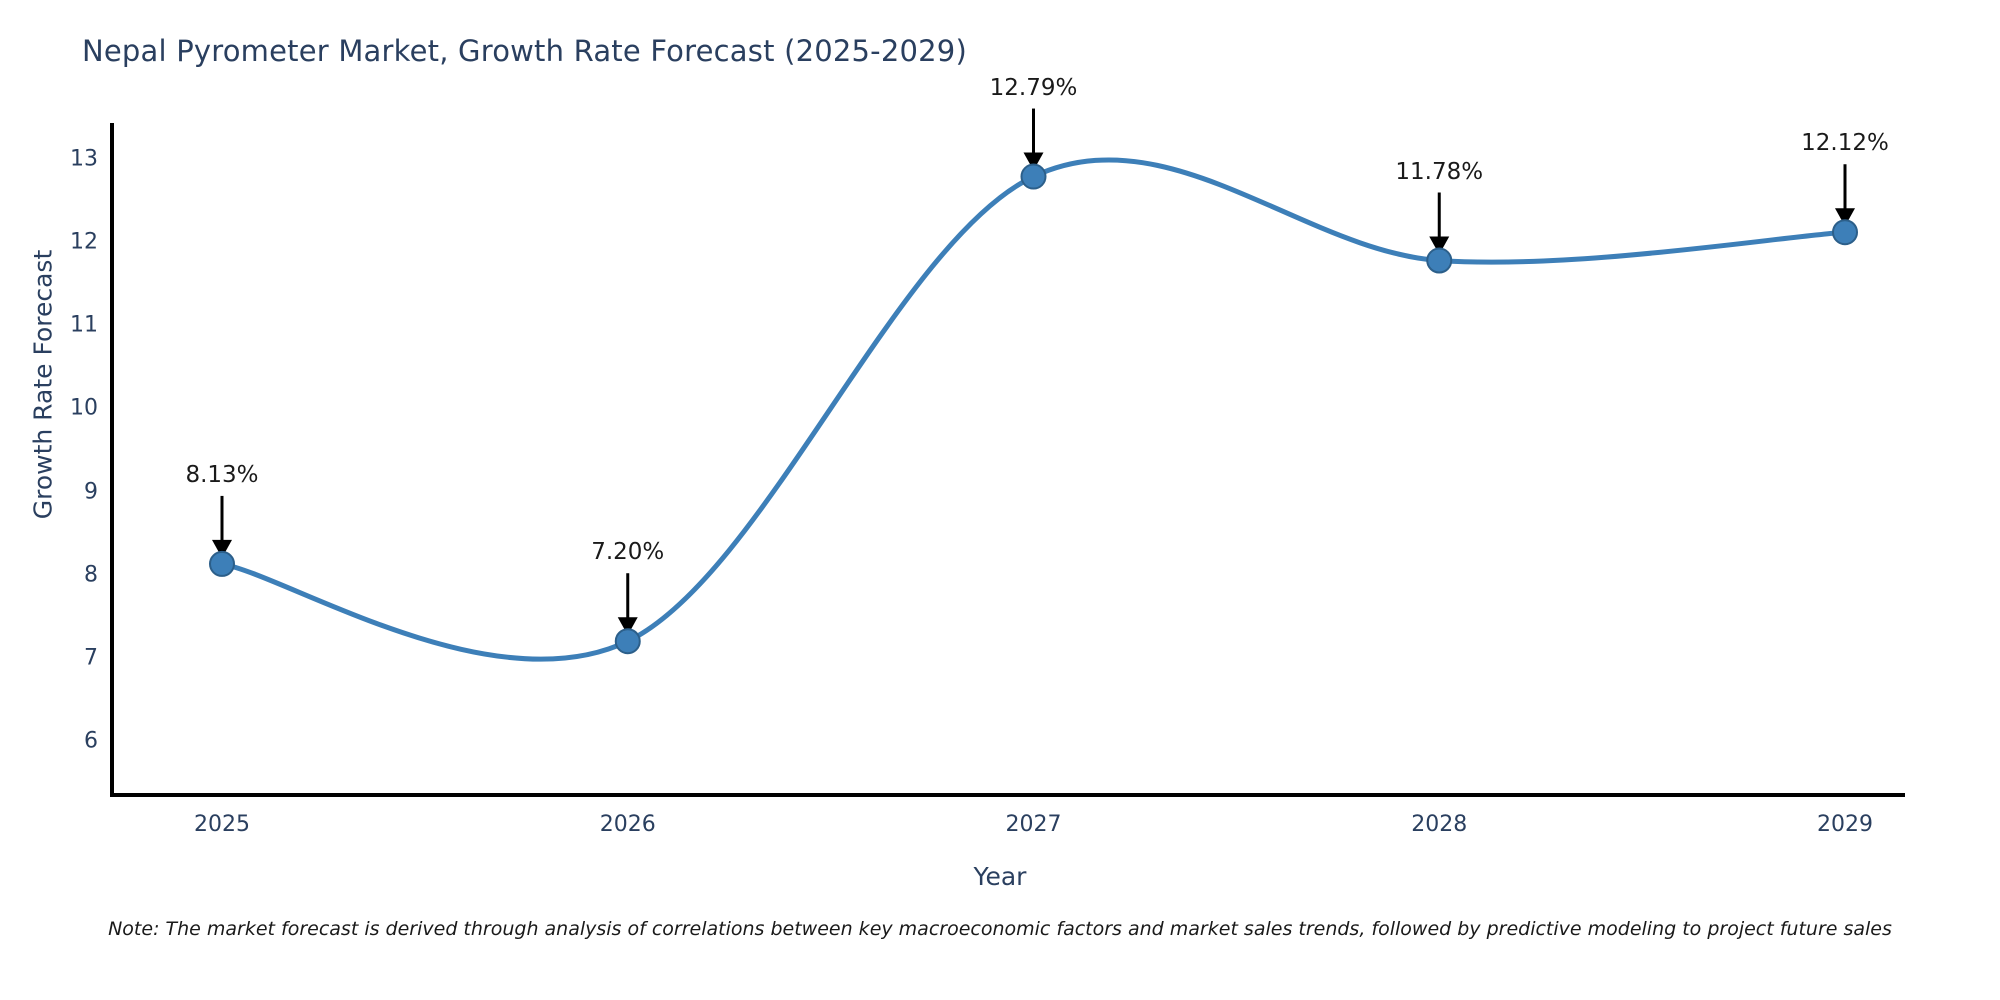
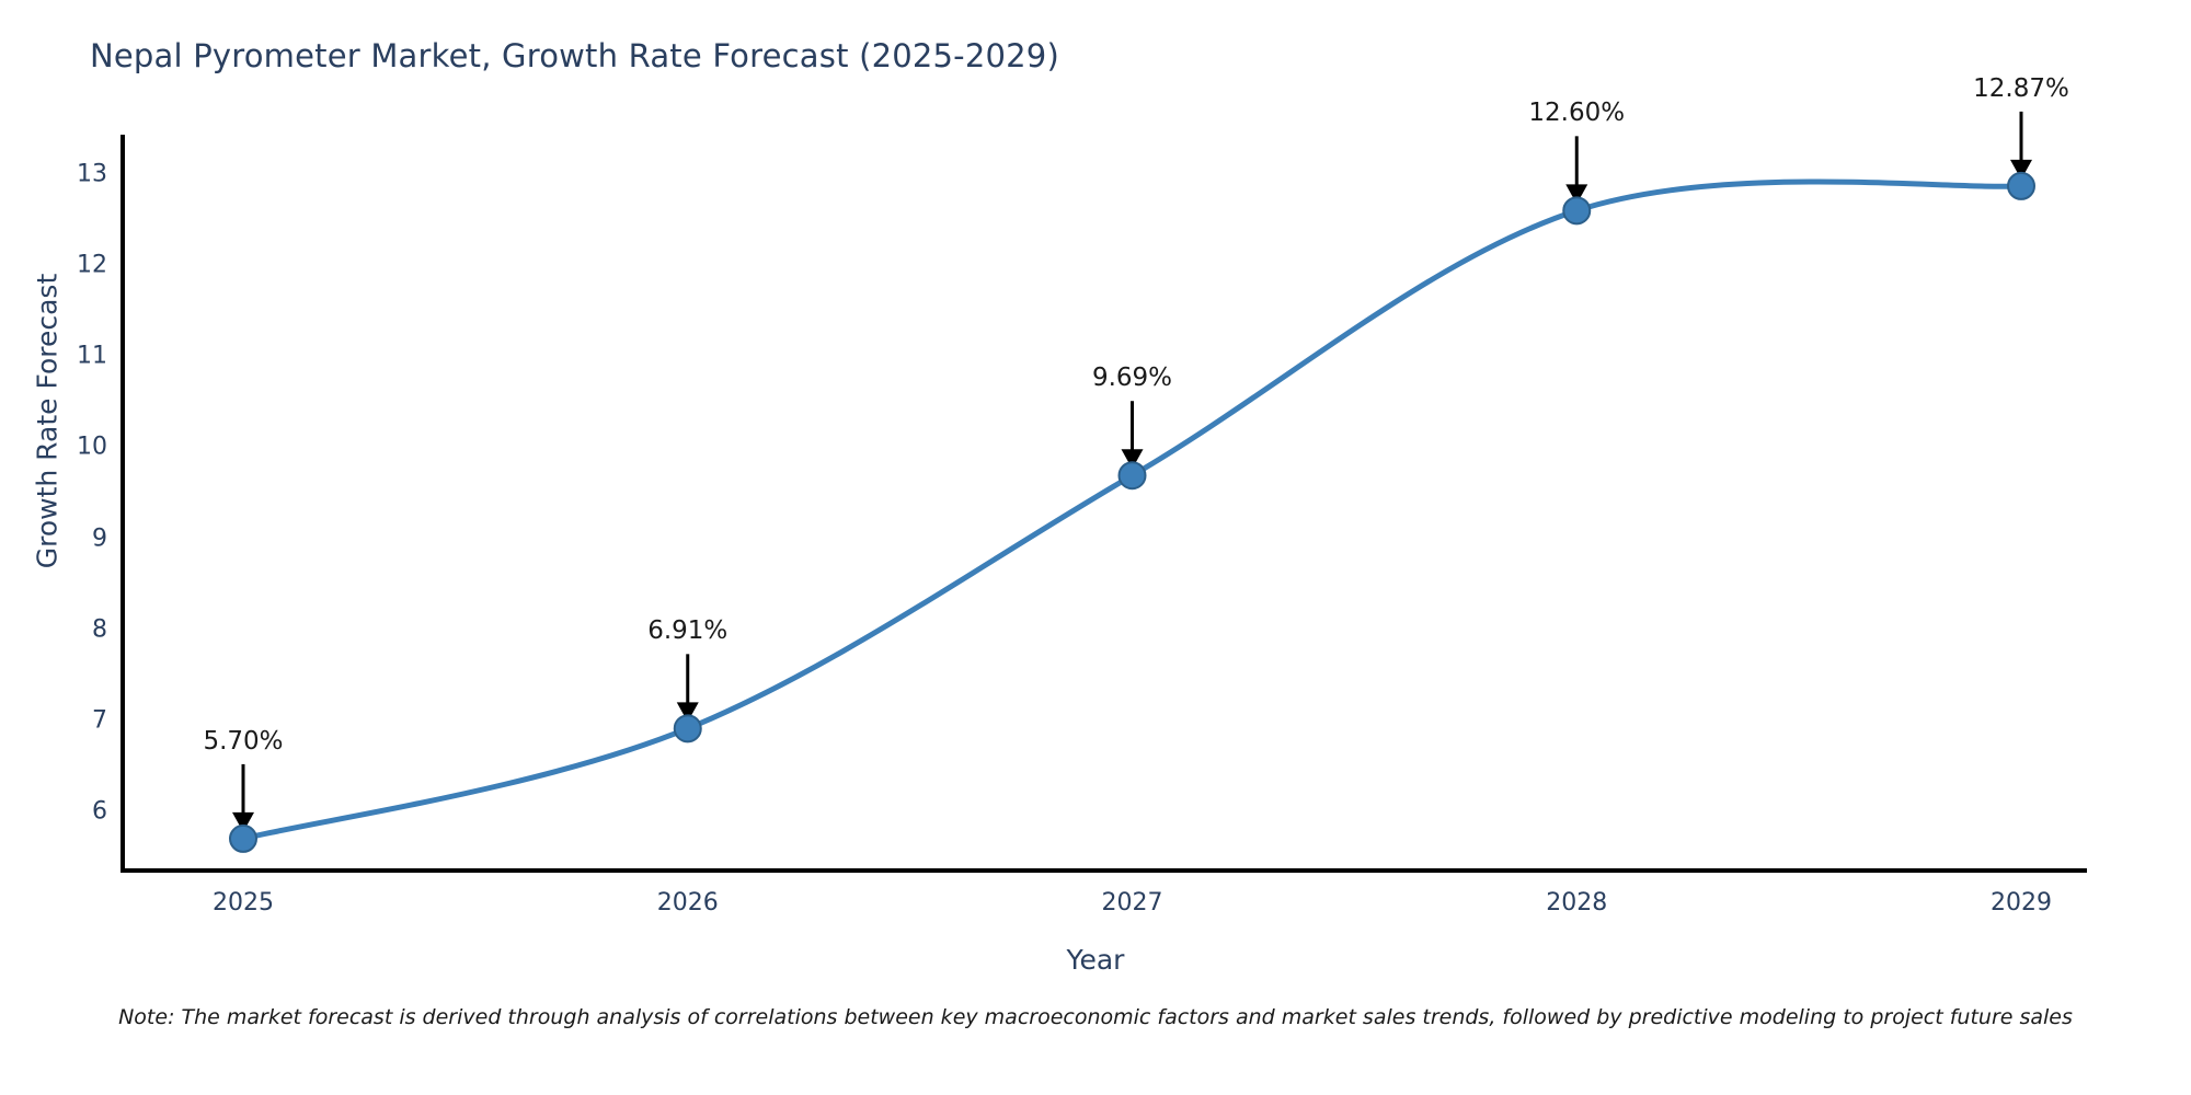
2025: 8.13% -> 5.70%
2026: 7.20% -> 6.91%
2027: 12.79% -> 9.69%
2028: 11.78% -> 12.60%
2029: 12.12% -> 12.87%
